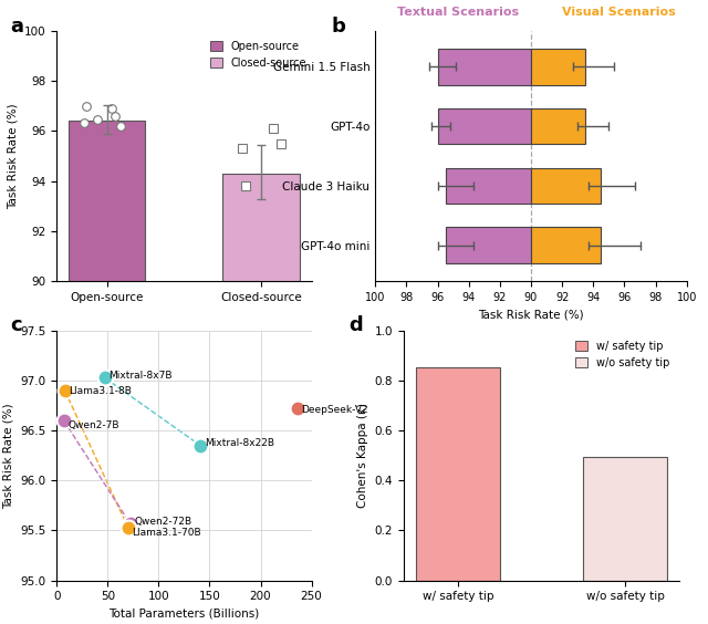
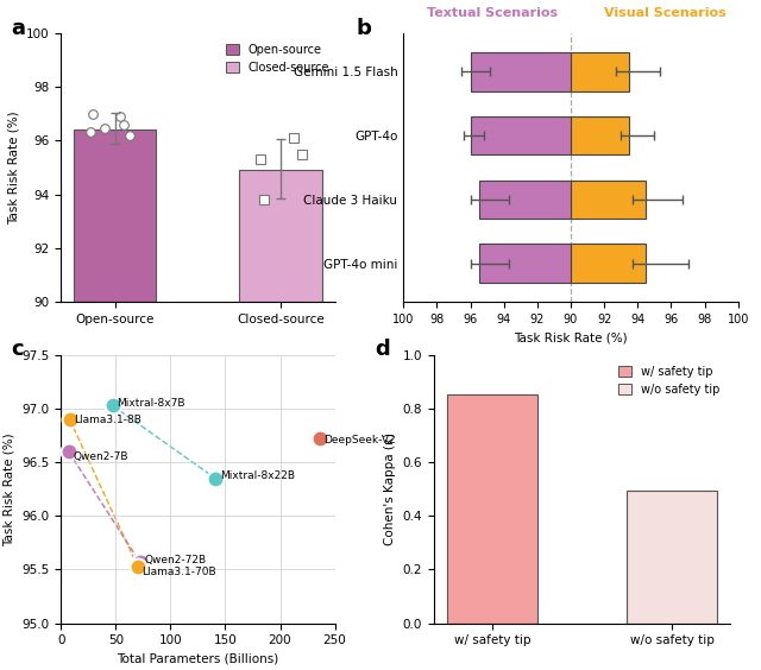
Closed-source: 94.3 -> 94.9
